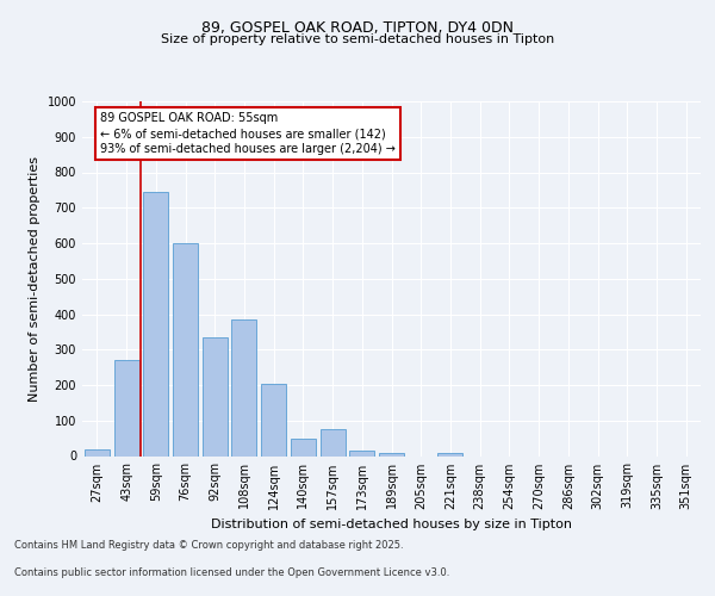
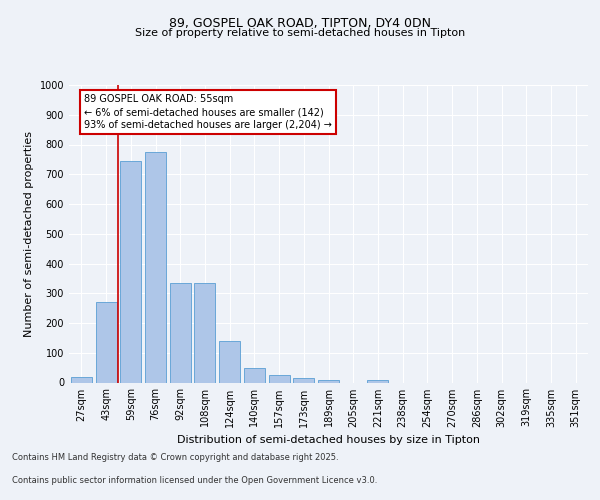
76sqm: 600 -> 775
108sqm: 385 -> 335
124sqm: 205 -> 140
157sqm: 75 -> 25
